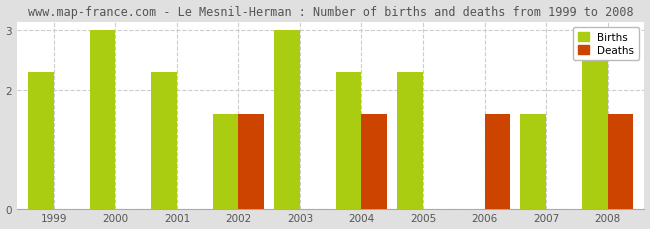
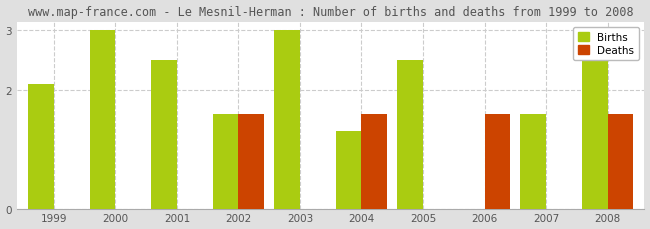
Births/1999: 2.3 -> 2.1
Births/2001: 2.3 -> 2.5
Births/2004: 2.3 -> 1.3
Births/2005: 2.3 -> 2.5
